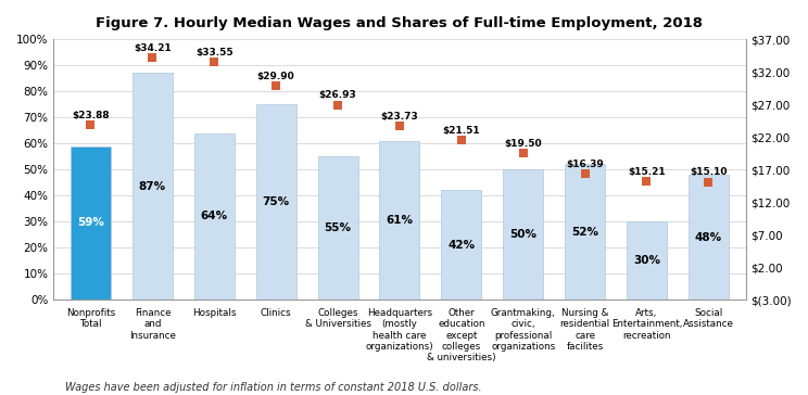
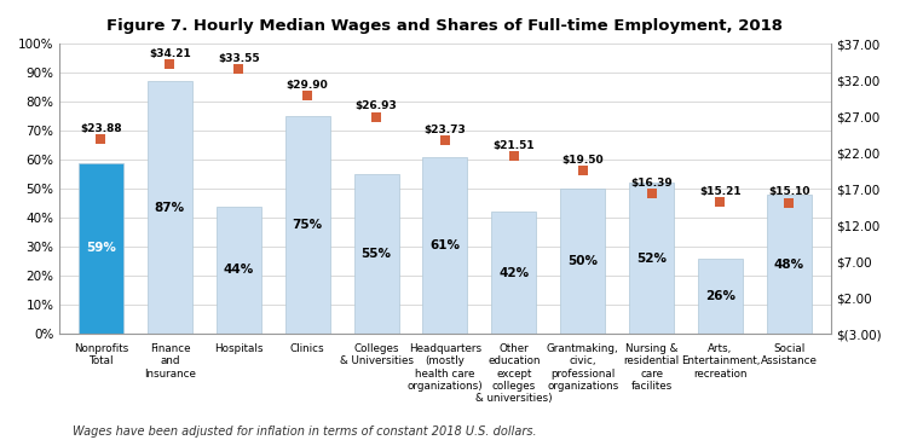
Hospitals: 64% -> 44%
Arts, Entertainment, recreation: 30% -> 26%
